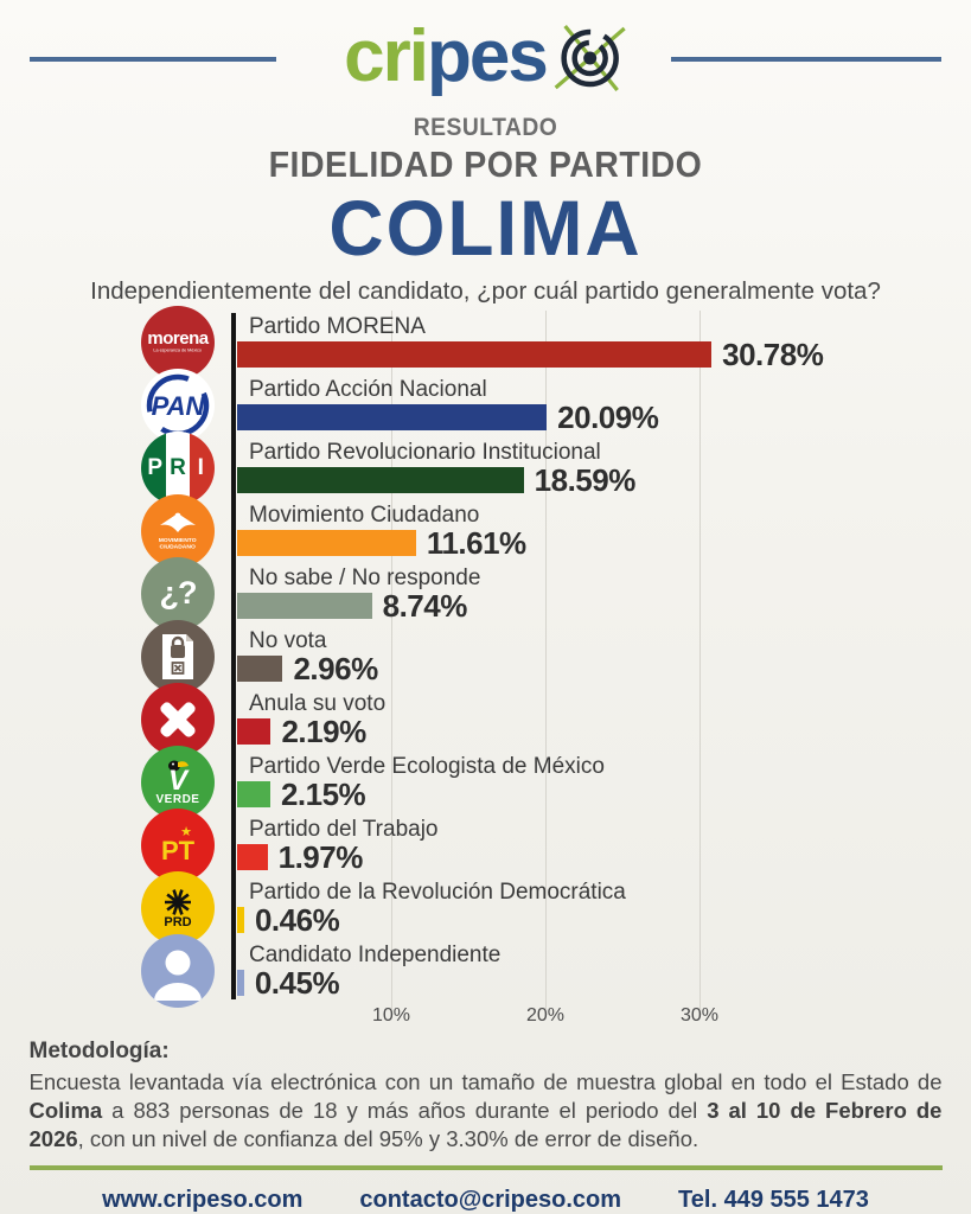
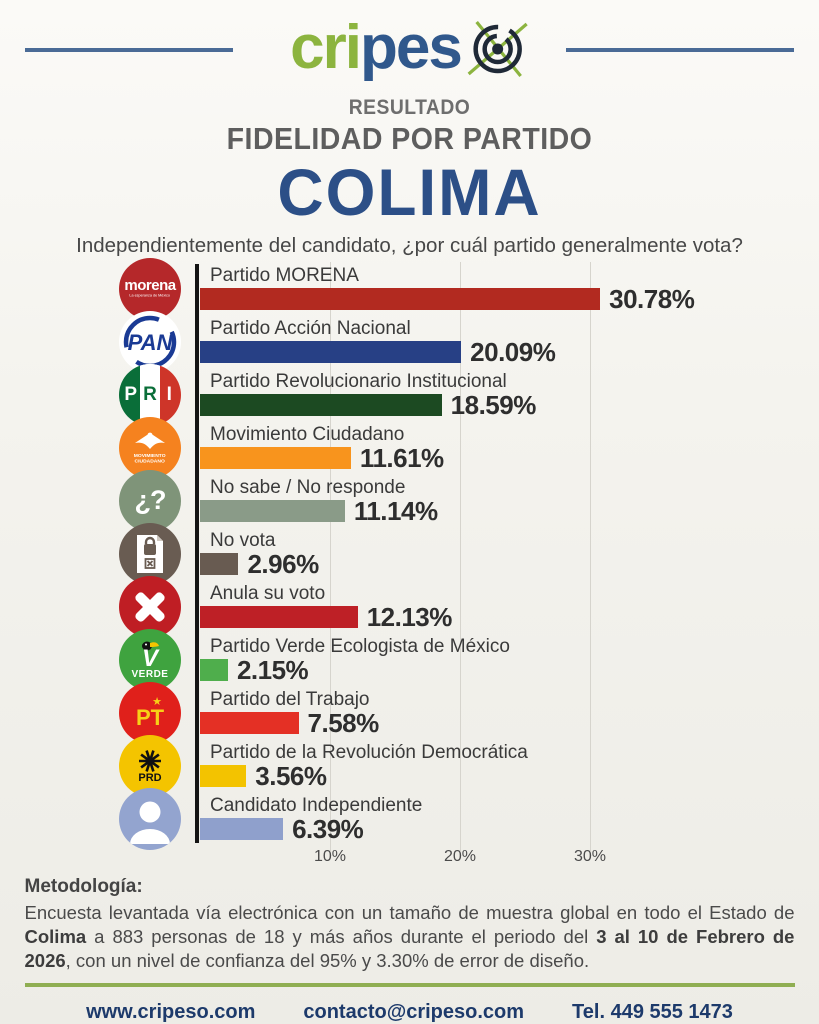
No sabe / No responde: 8.74% -> 11.14%
Anula su voto: 2.19% -> 12.13%
Partido del Trabajo: 1.97% -> 7.58%
Partido de la Revolución Democrática: 0.46% -> 3.56%
Candidato Independiente: 0.45% -> 6.39%
